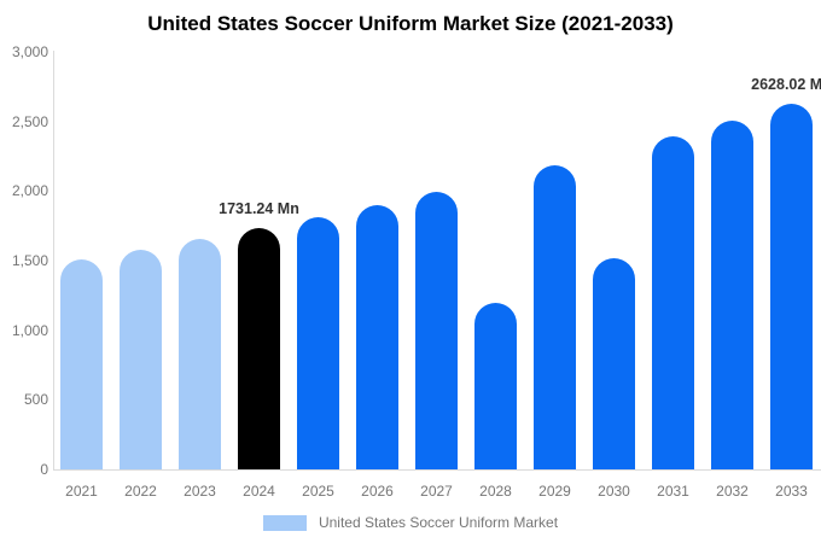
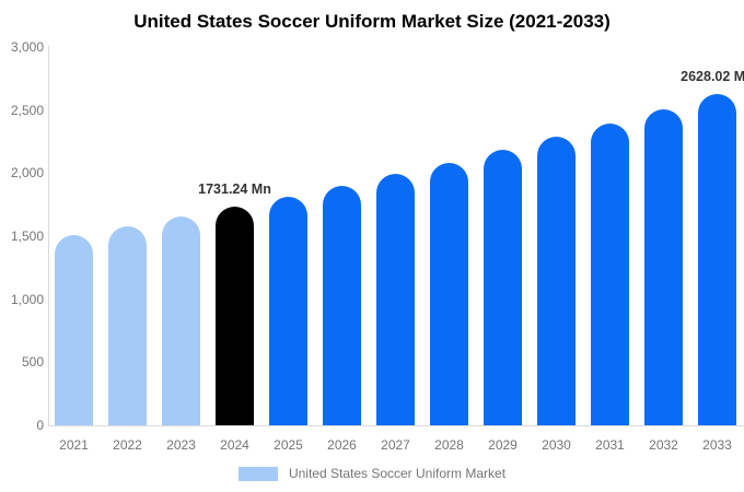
2028: 1200 -> 2080
2030: 1520 -> 2290
